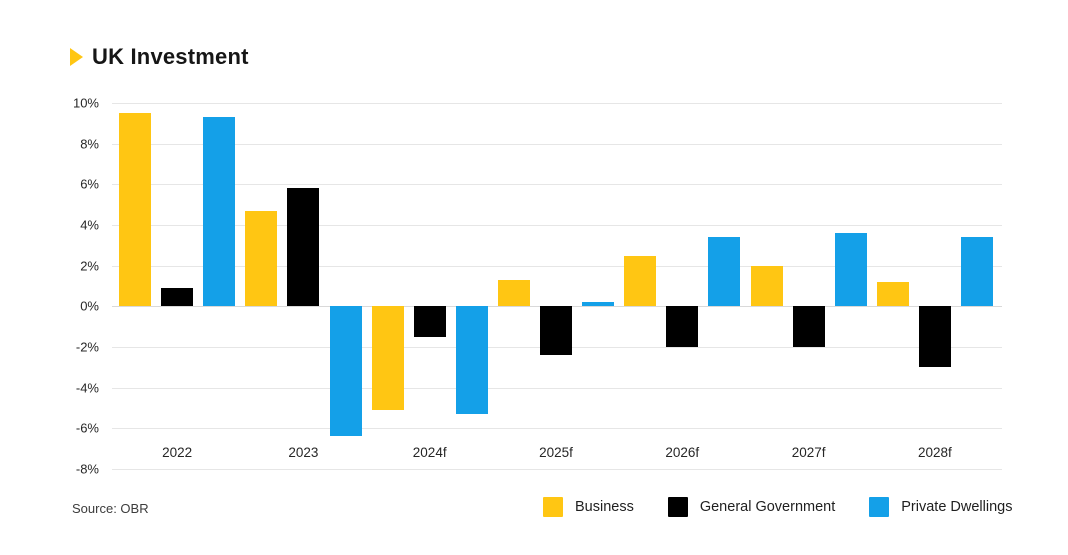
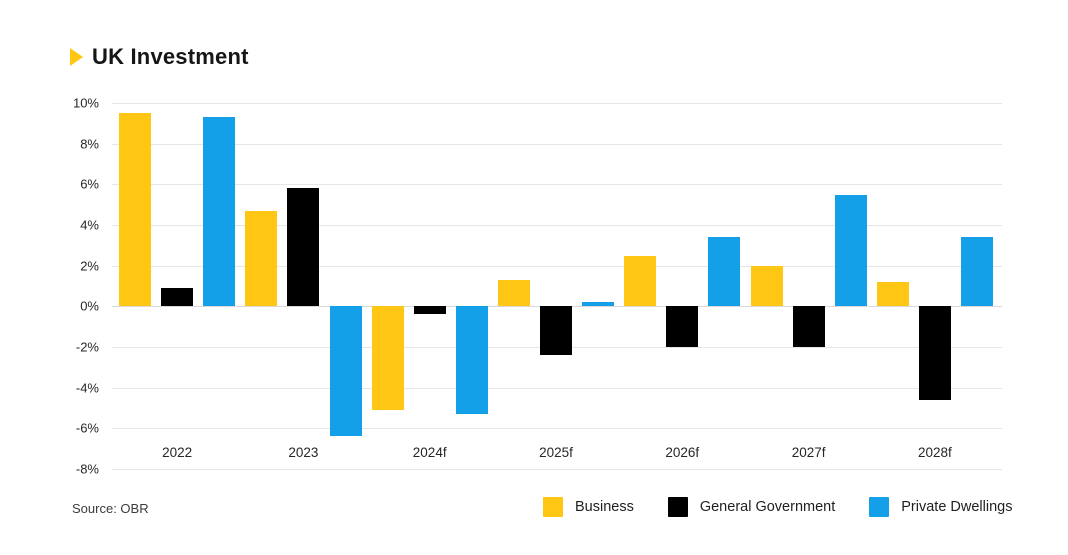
General Government/2024f: -1.5% -> -0.4%
Private Dwellings/2027f: 3.6% -> 5.5%
General Government/2028f: -3.0% -> -4.6%
